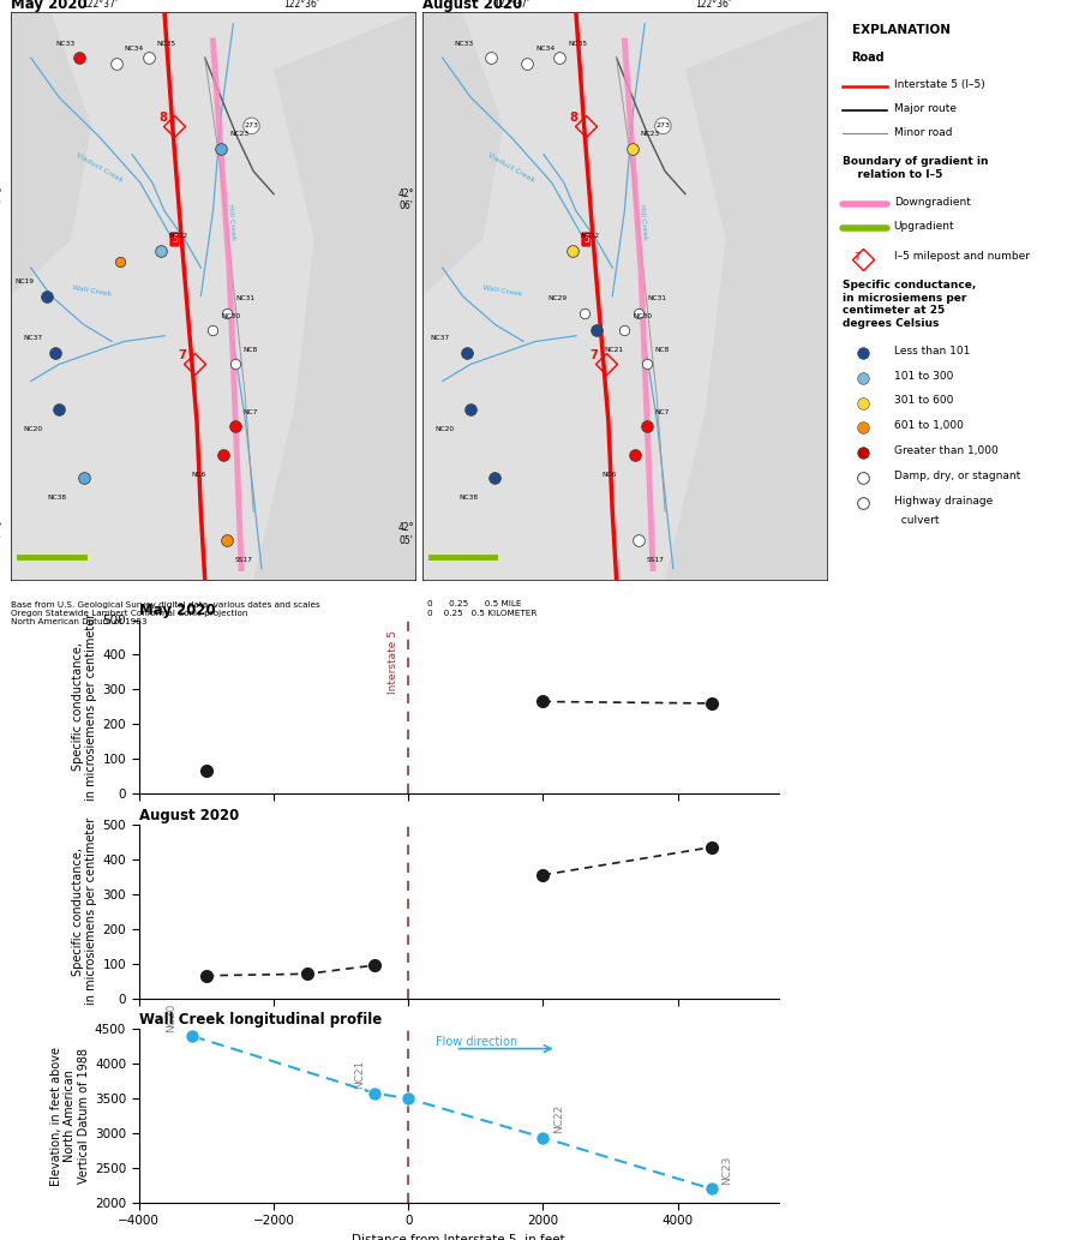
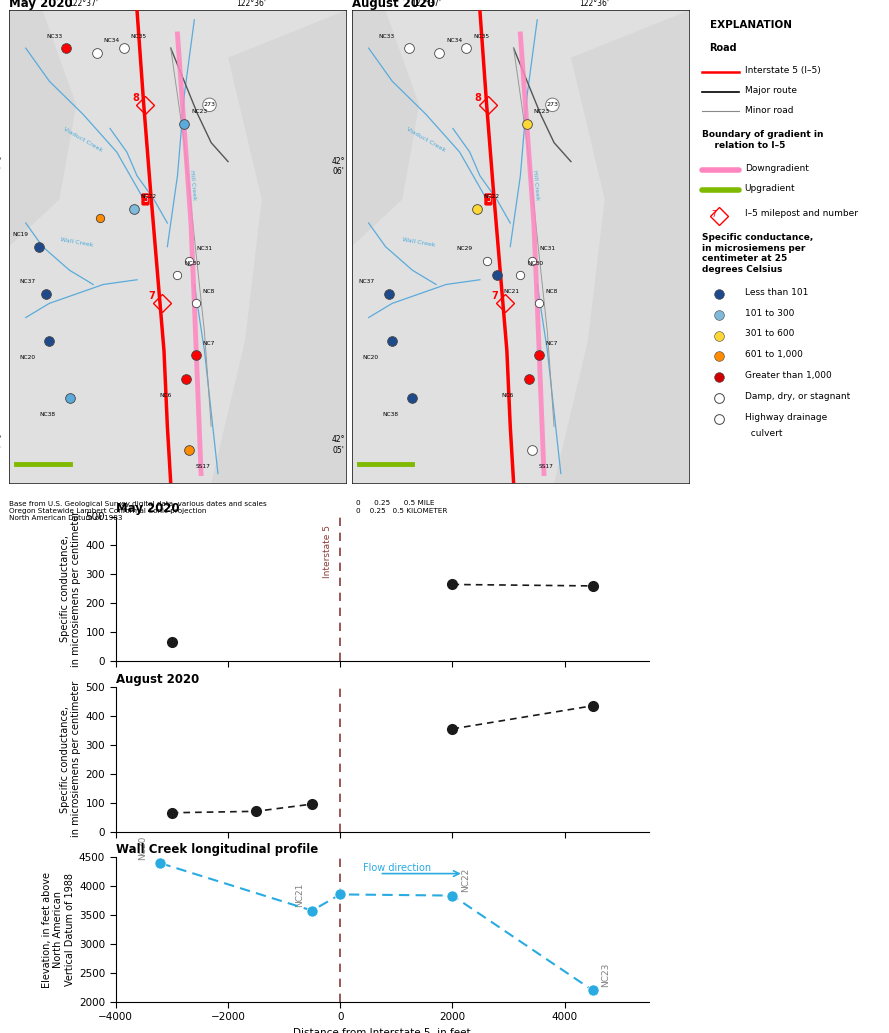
Wall Creek longitudinal profile/0: 3500 -> 3860
Wall Creek longitudinal profile/2000: 2940 -> 3840
